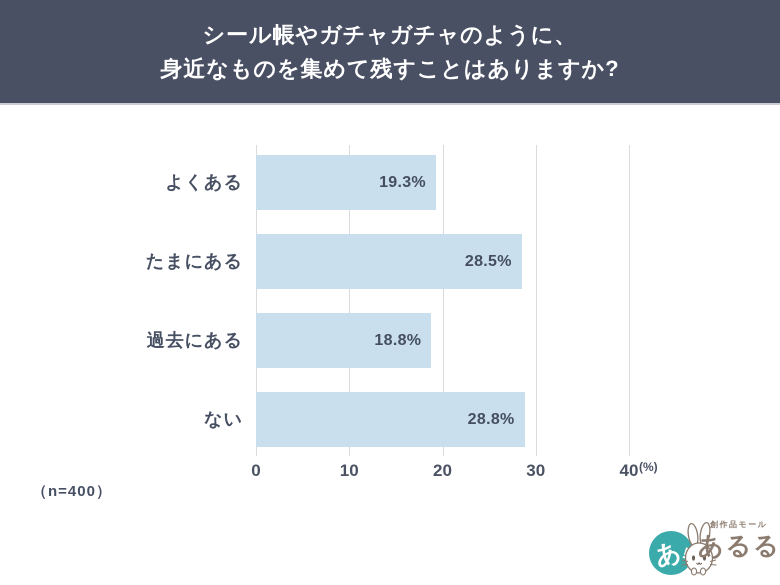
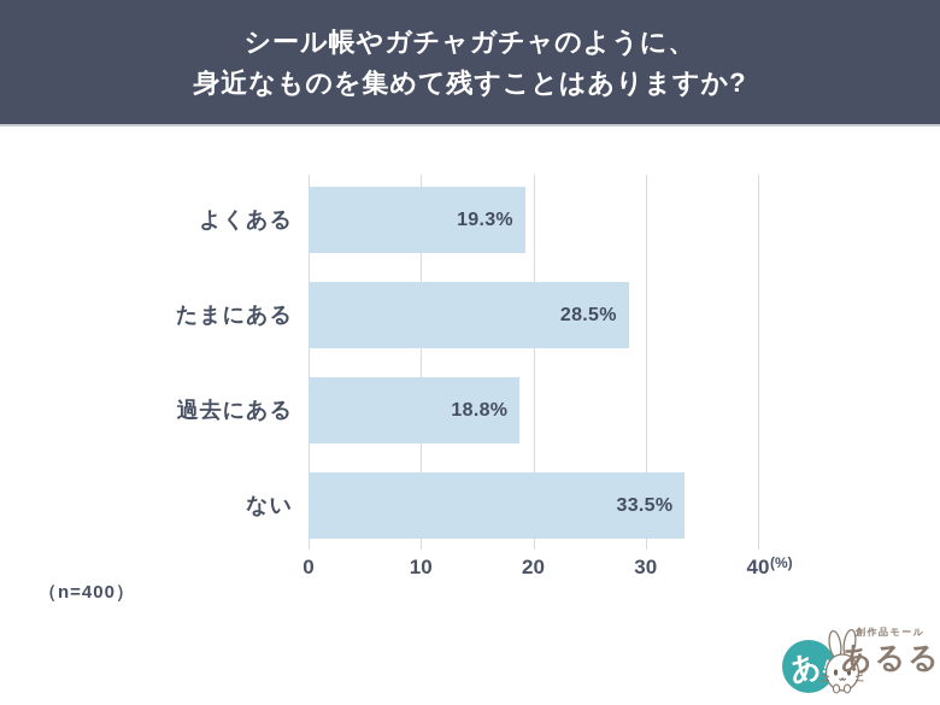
ない: 28.8% -> 33.5%
